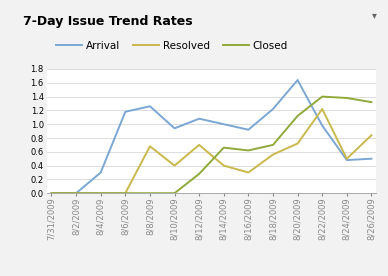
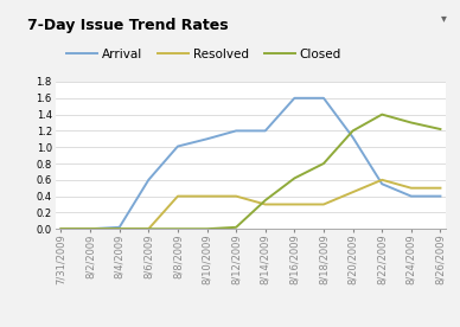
Arrival/8/4/2009: 0.30 -> 0.02
Arrival/8/6/2009: 1.18 -> 0.60
Arrival/8/8/2009: 1.26 -> 1.01
Resolved/8/8/2009: 0.68 -> 0.40
Arrival/8/10/2009: 0.94 -> 1.10
Arrival/8/12/2009: 1.08 -> 1.20
Resolved/8/12/2009: 0.70 -> 0.40
Closed/8/12/2009: 0.28 -> 0.02
Arrival/8/14/2009: 1.00 -> 1.20
Resolved/8/14/2009: 0.40 -> 0.30
Closed/8/14/2009: 0.66 -> 0.35
Arrival/8/16/2009: 0.92 -> 1.60
Arrival/8/18/2009: 1.22 -> 1.60
Resolved/8/18/2009: 0.56 -> 0.30
Closed/8/18/2009: 0.70 -> 0.80
Arrival/8/20/2009: 1.64 -> 1.12
Resolved/8/20/2009: 0.72 -> 0.45
Closed/8/20/2009: 1.12 -> 1.20
Arrival/8/22/2009: 0.98 -> 0.55
Resolved/8/22/2009: 1.22 -> 0.60
Arrival/8/24/2009: 0.48 -> 0.40
Closed/8/24/2009: 1.38 -> 1.30
Arrival/8/26/2009: 0.50 -> 0.40
Resolved/8/26/2009: 0.84 -> 0.50
Closed/8/26/2009: 1.32 -> 1.22
